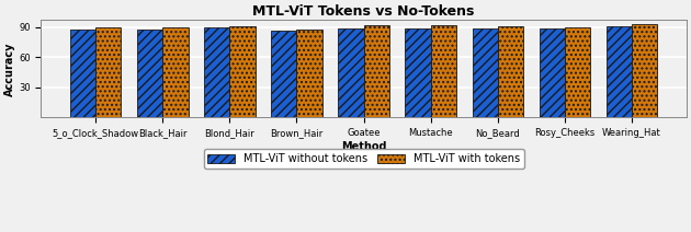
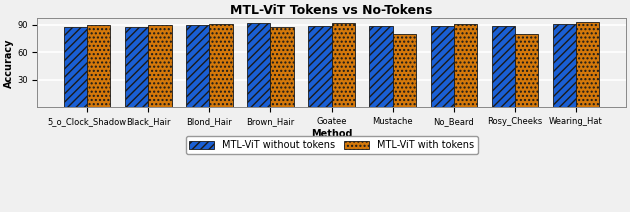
MTL-ViT without tokens/Brown_Hair: 86 -> 92
MTL-ViT with tokens/Mustache: 92 -> 80
MTL-ViT with tokens/Rosy_Cheeks: 90 -> 80
